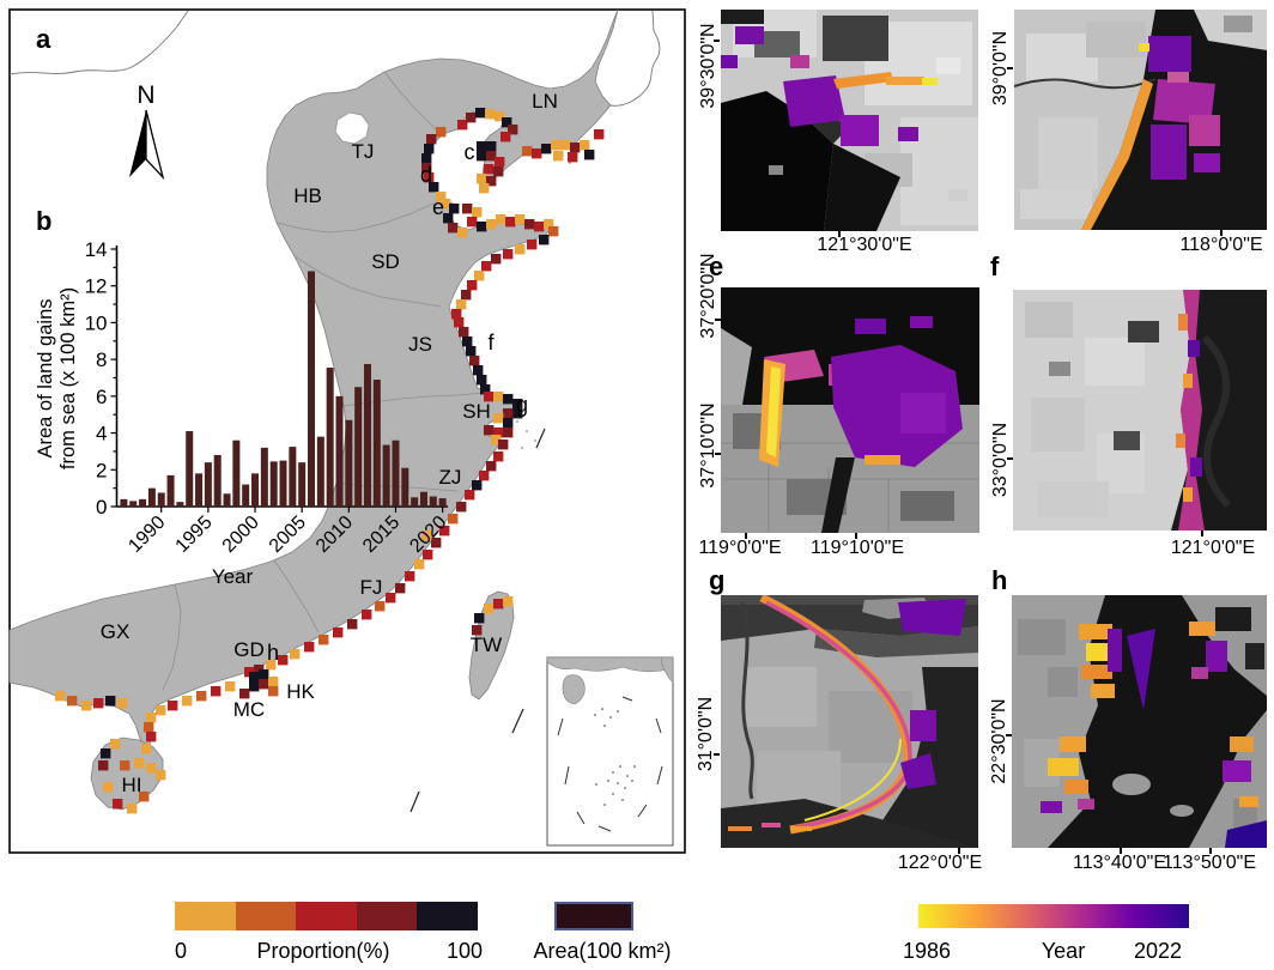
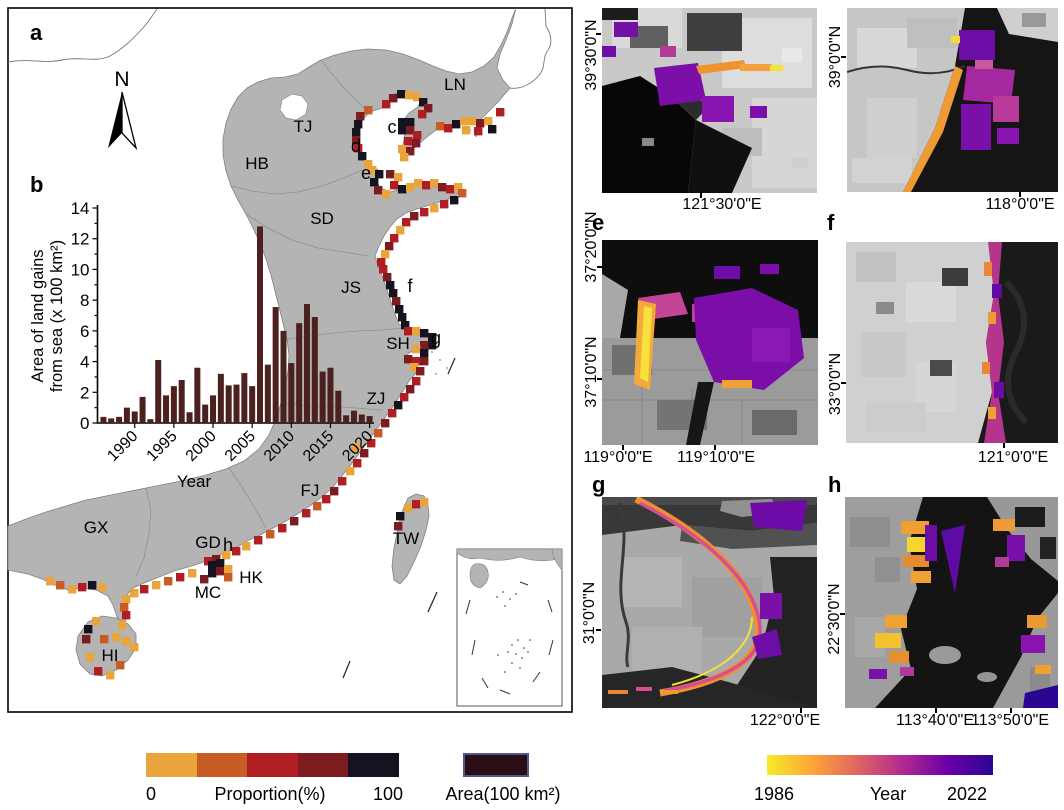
2010: 4.7 -> 3.9
